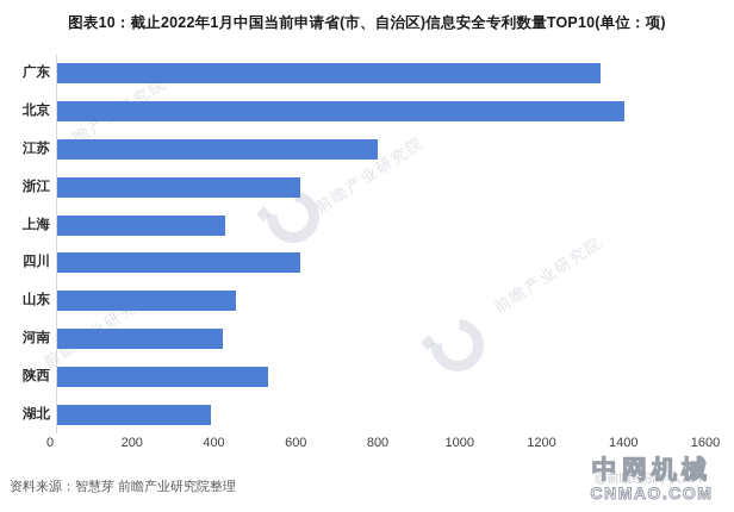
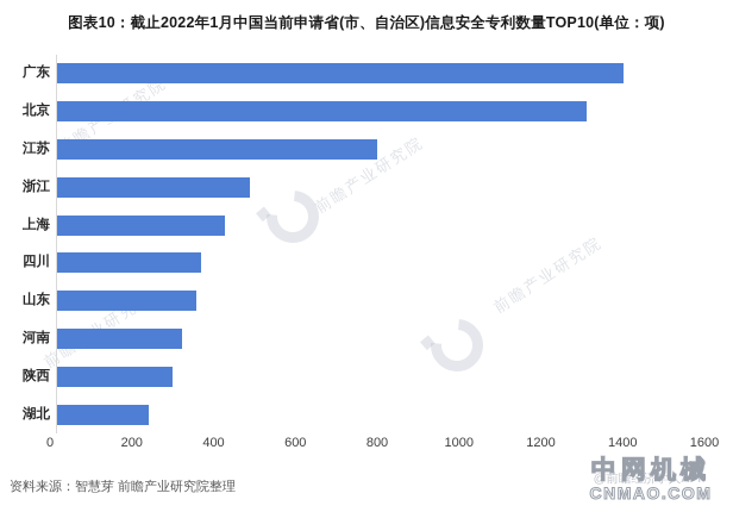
广东: 1340 -> 1400
北京: 1400 -> 1310
浙江: 600 -> 480
四川: 600 -> 360
山东: 440 -> 340
河南: 410 -> 310
陕西: 520 -> 280
湖北: 380 -> 220
